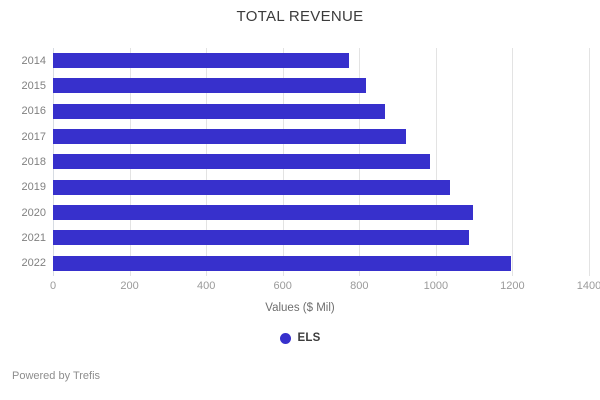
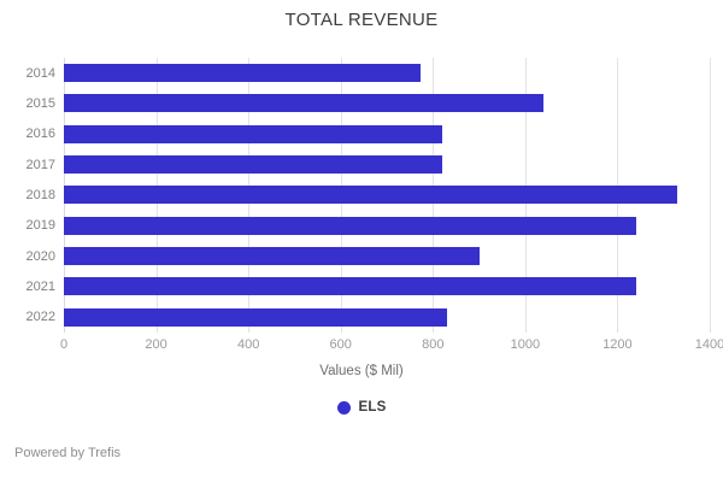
2015: 820 -> 1040
2016: 870 -> 820
2017: 920 -> 820
2018: 980 -> 1330
2019: 1040 -> 1240
2020: 1100 -> 900
2021: 1090 -> 1240
2022: 1200 -> 830
